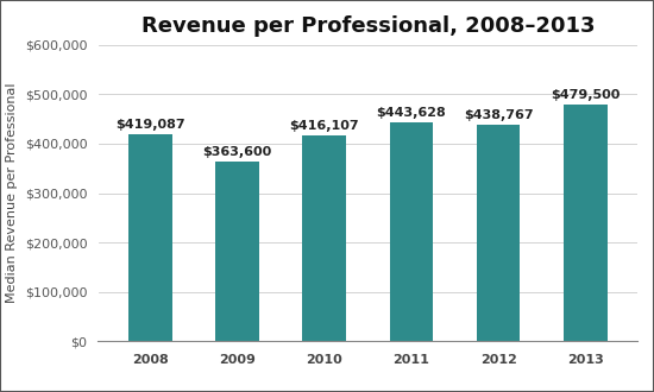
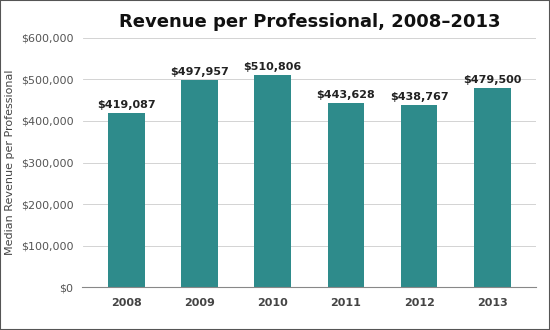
2009: $363,600 -> $497,957
2010: $416,107 -> $510,806
